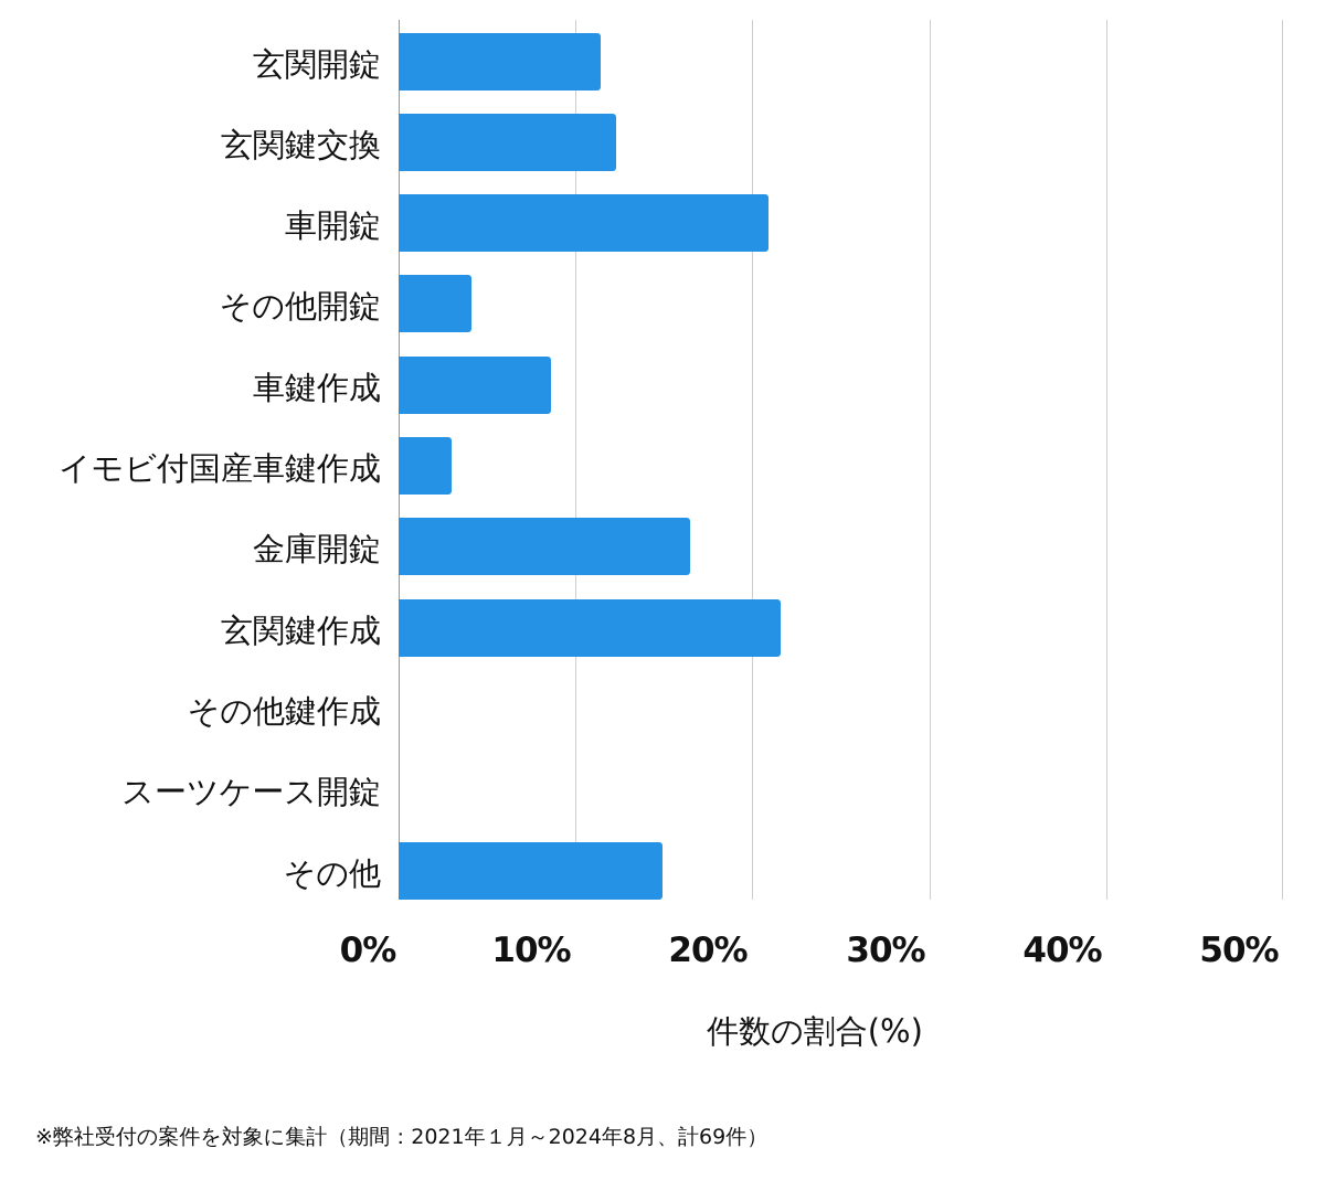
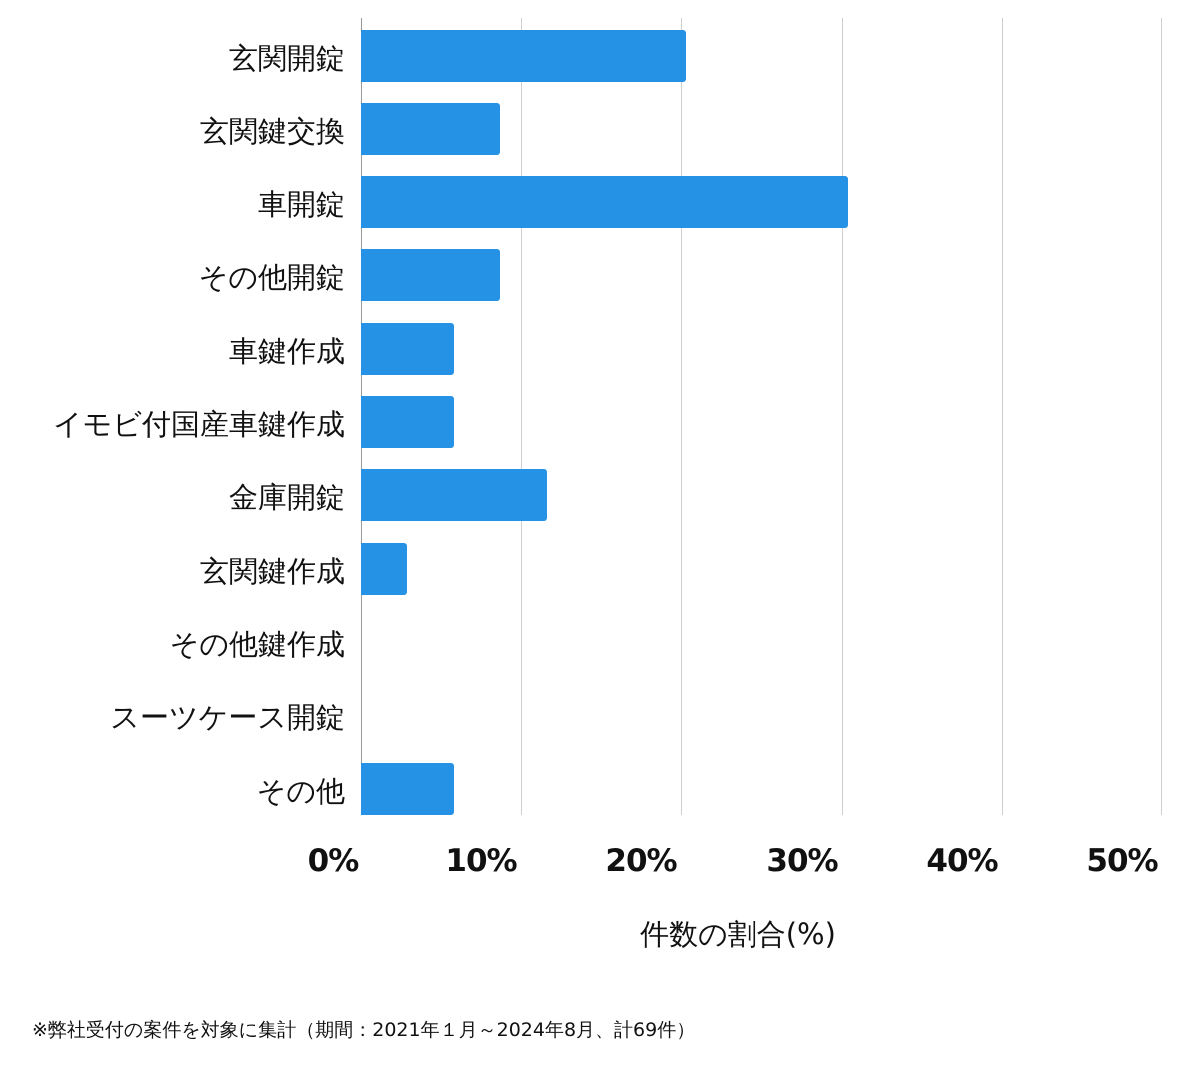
玄関開錠: 11.4% -> 20.3%
玄関鍵交換: 12.3% -> 8.7%
車開錠: 20.9% -> 30.4%
その他開錠: 4.1% -> 8.7%
車鍵作成: 8.6% -> 5.8%
イモビ付国産車鍵作成: 3.0% -> 5.8%
金庫開錠: 16.5% -> 11.6%
玄関鍵作成: 21.6% -> 2.9%
その他: 14.9% -> 5.8%
